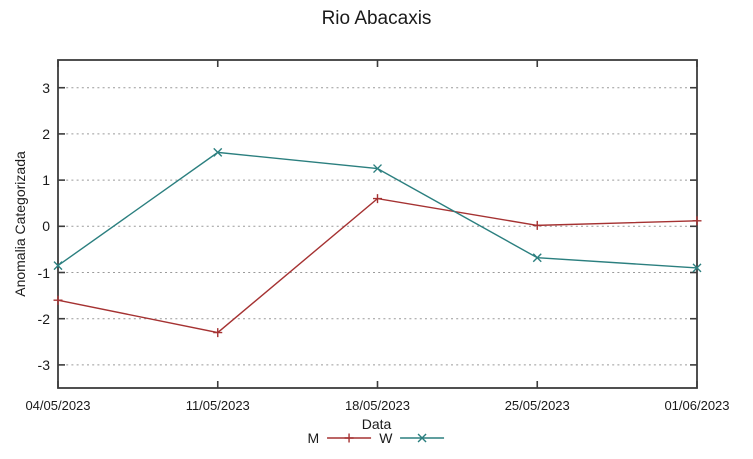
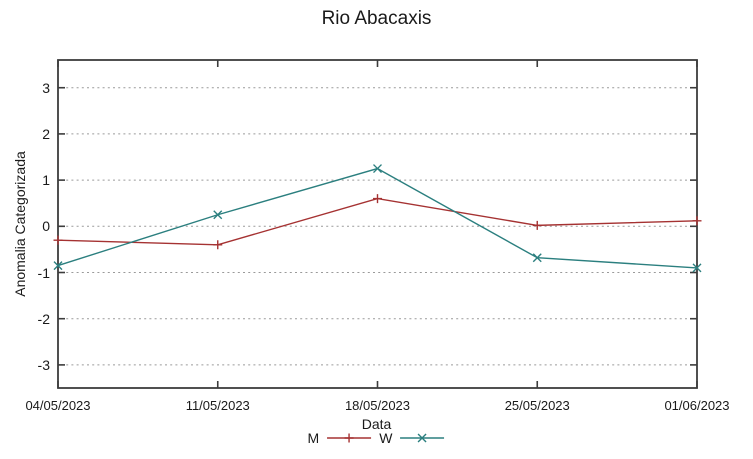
M/04/05/2023: -1.6 -> -0.3
M/11/05/2023: -2.3 -> -0.4
W/11/05/2023: 1.6 -> 0.2
